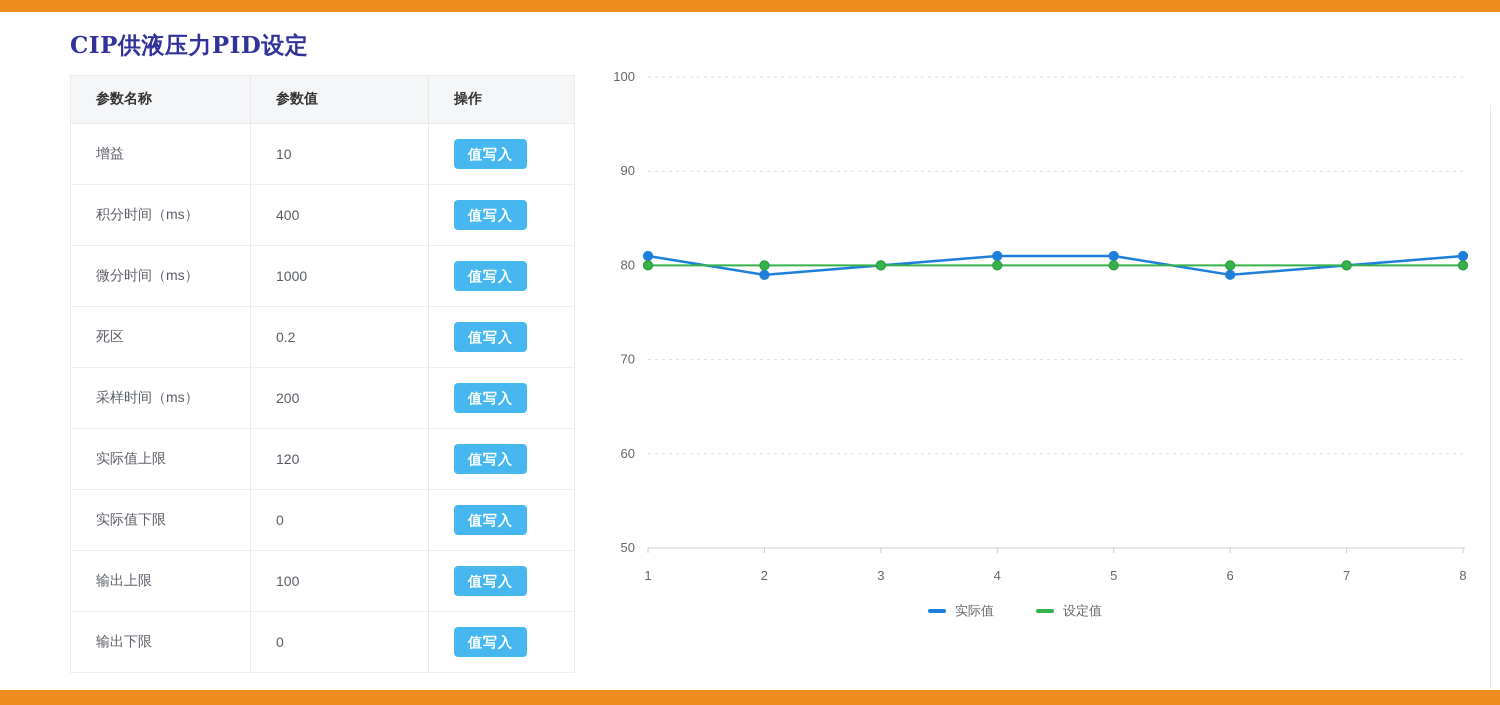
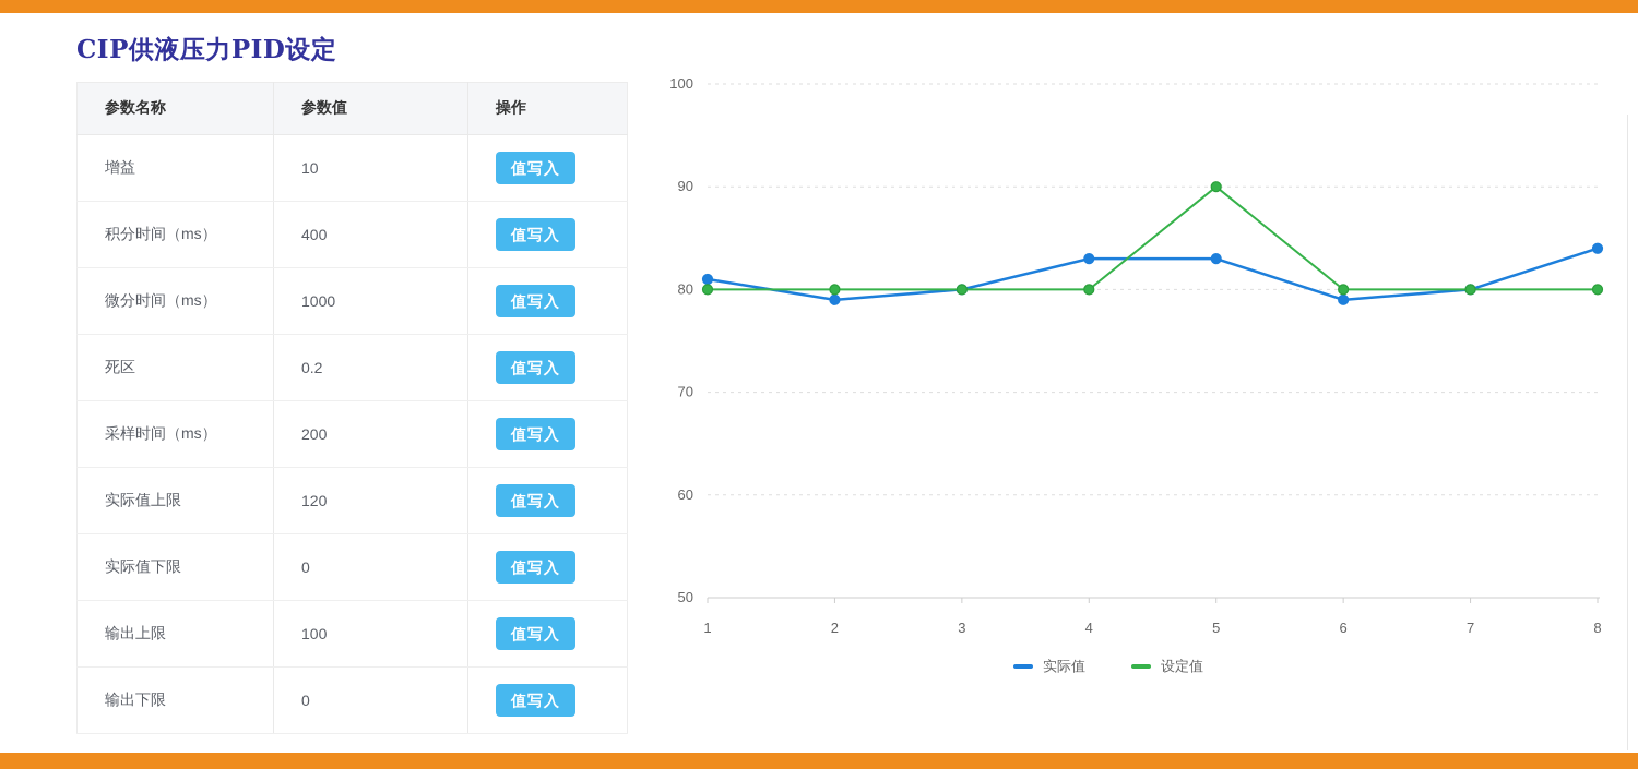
实际值/4: 81 -> 83
实际值/5: 81 -> 83
设定值/5: 80 -> 90
实际值/8: 81 -> 84
